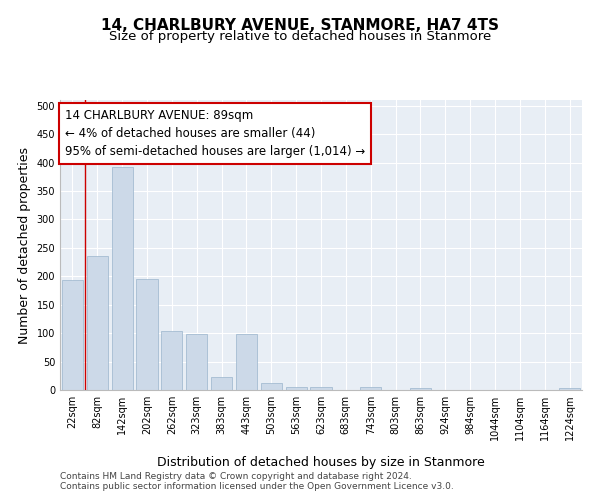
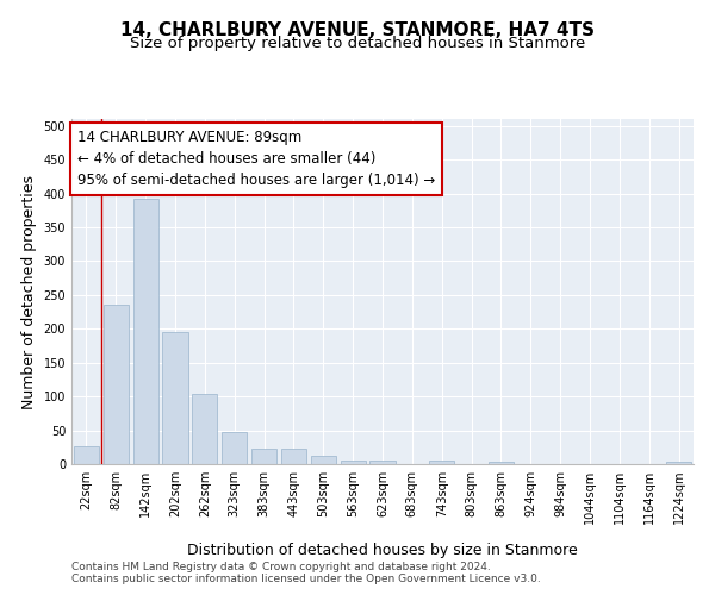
22sqm: 194 -> 27
323sqm: 98 -> 47
443sqm: 98 -> 23
